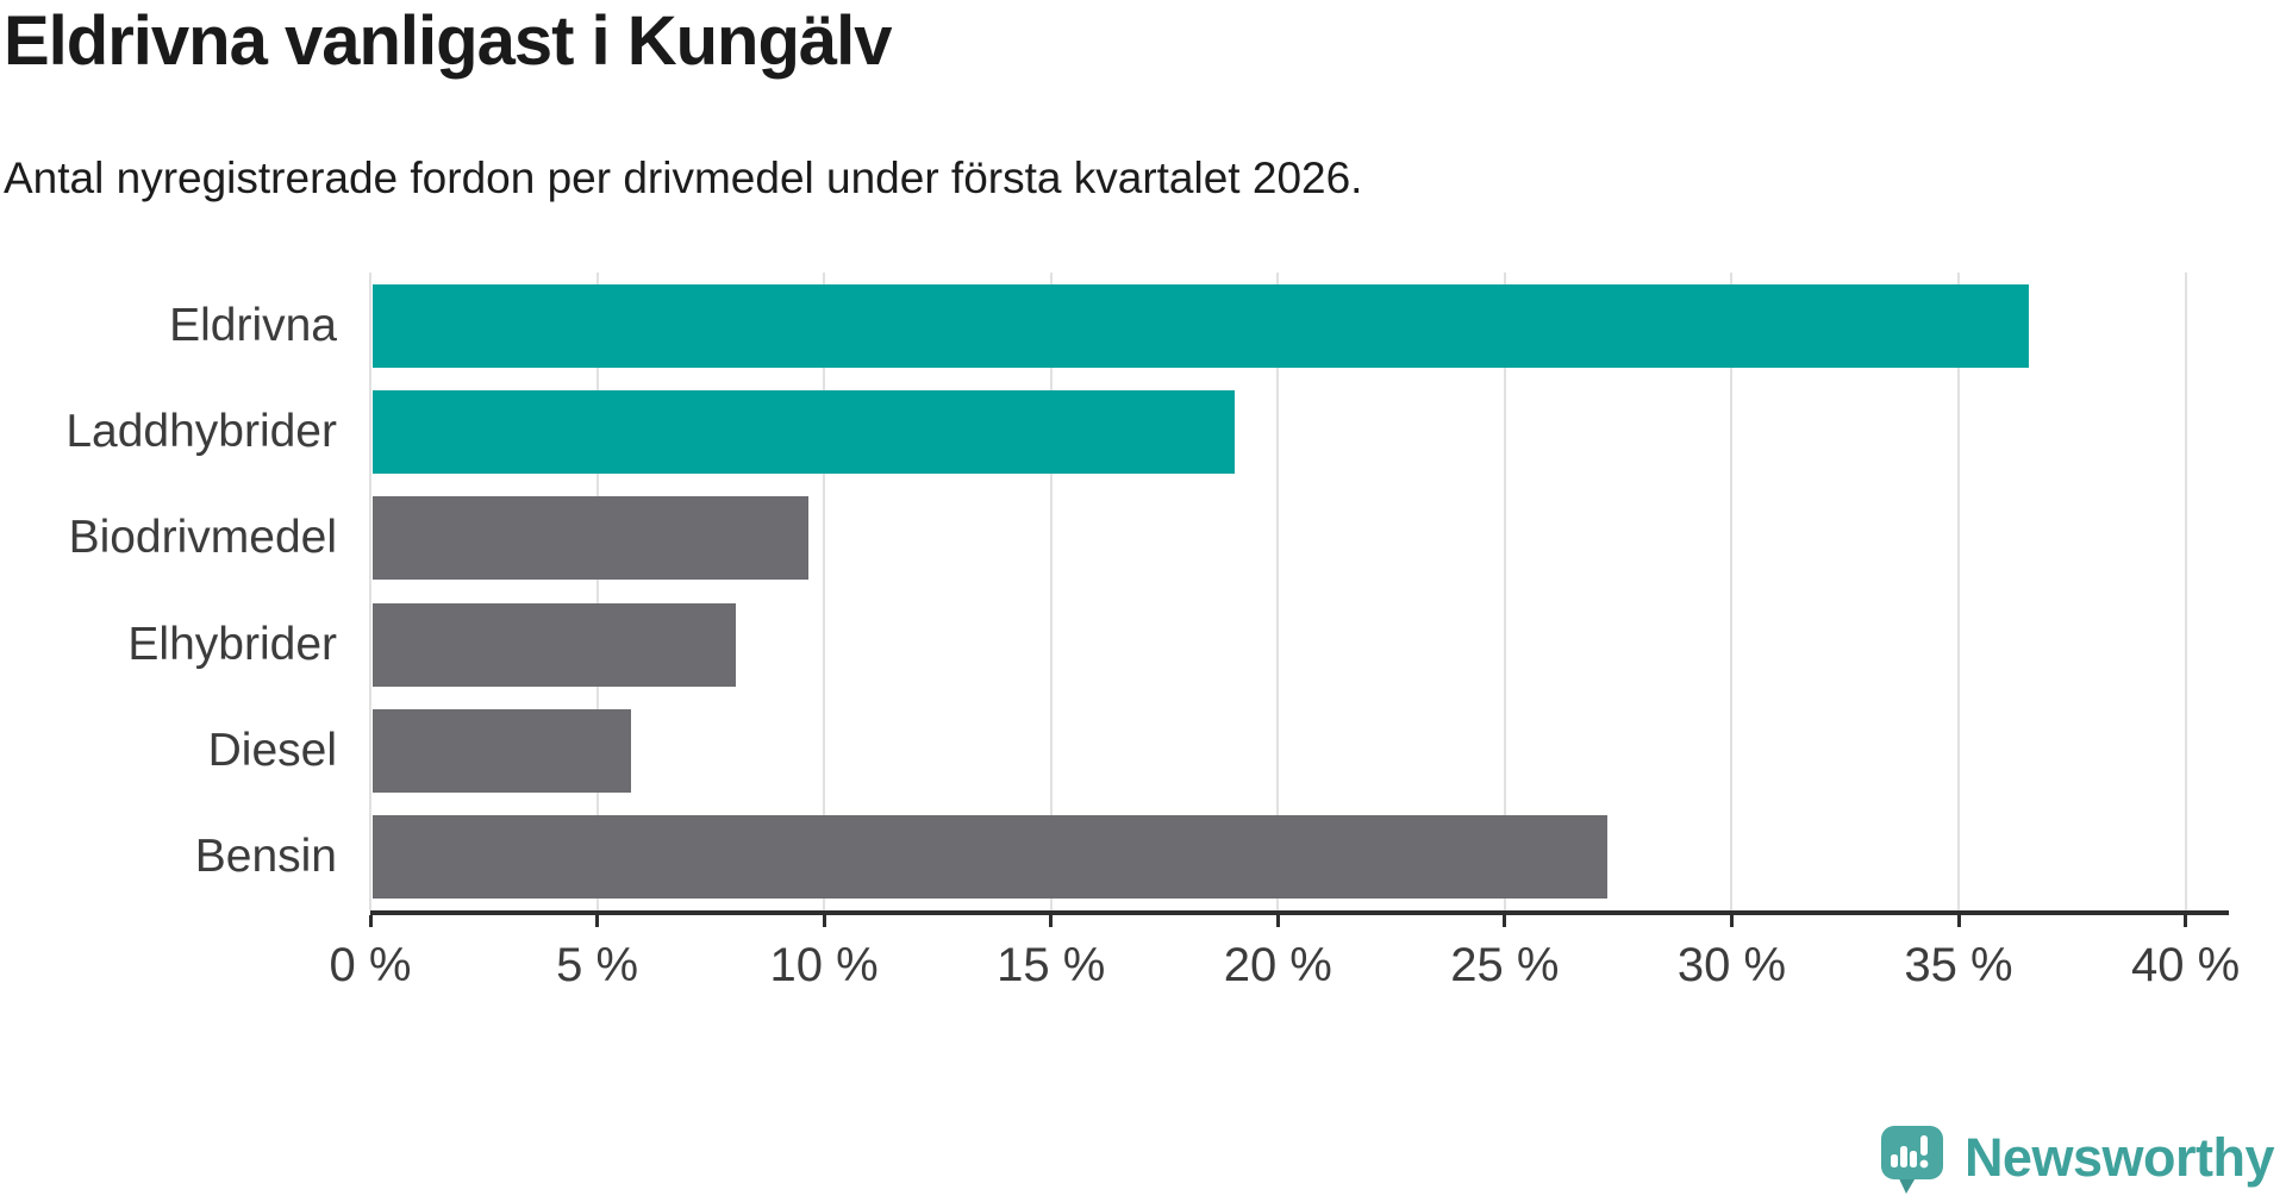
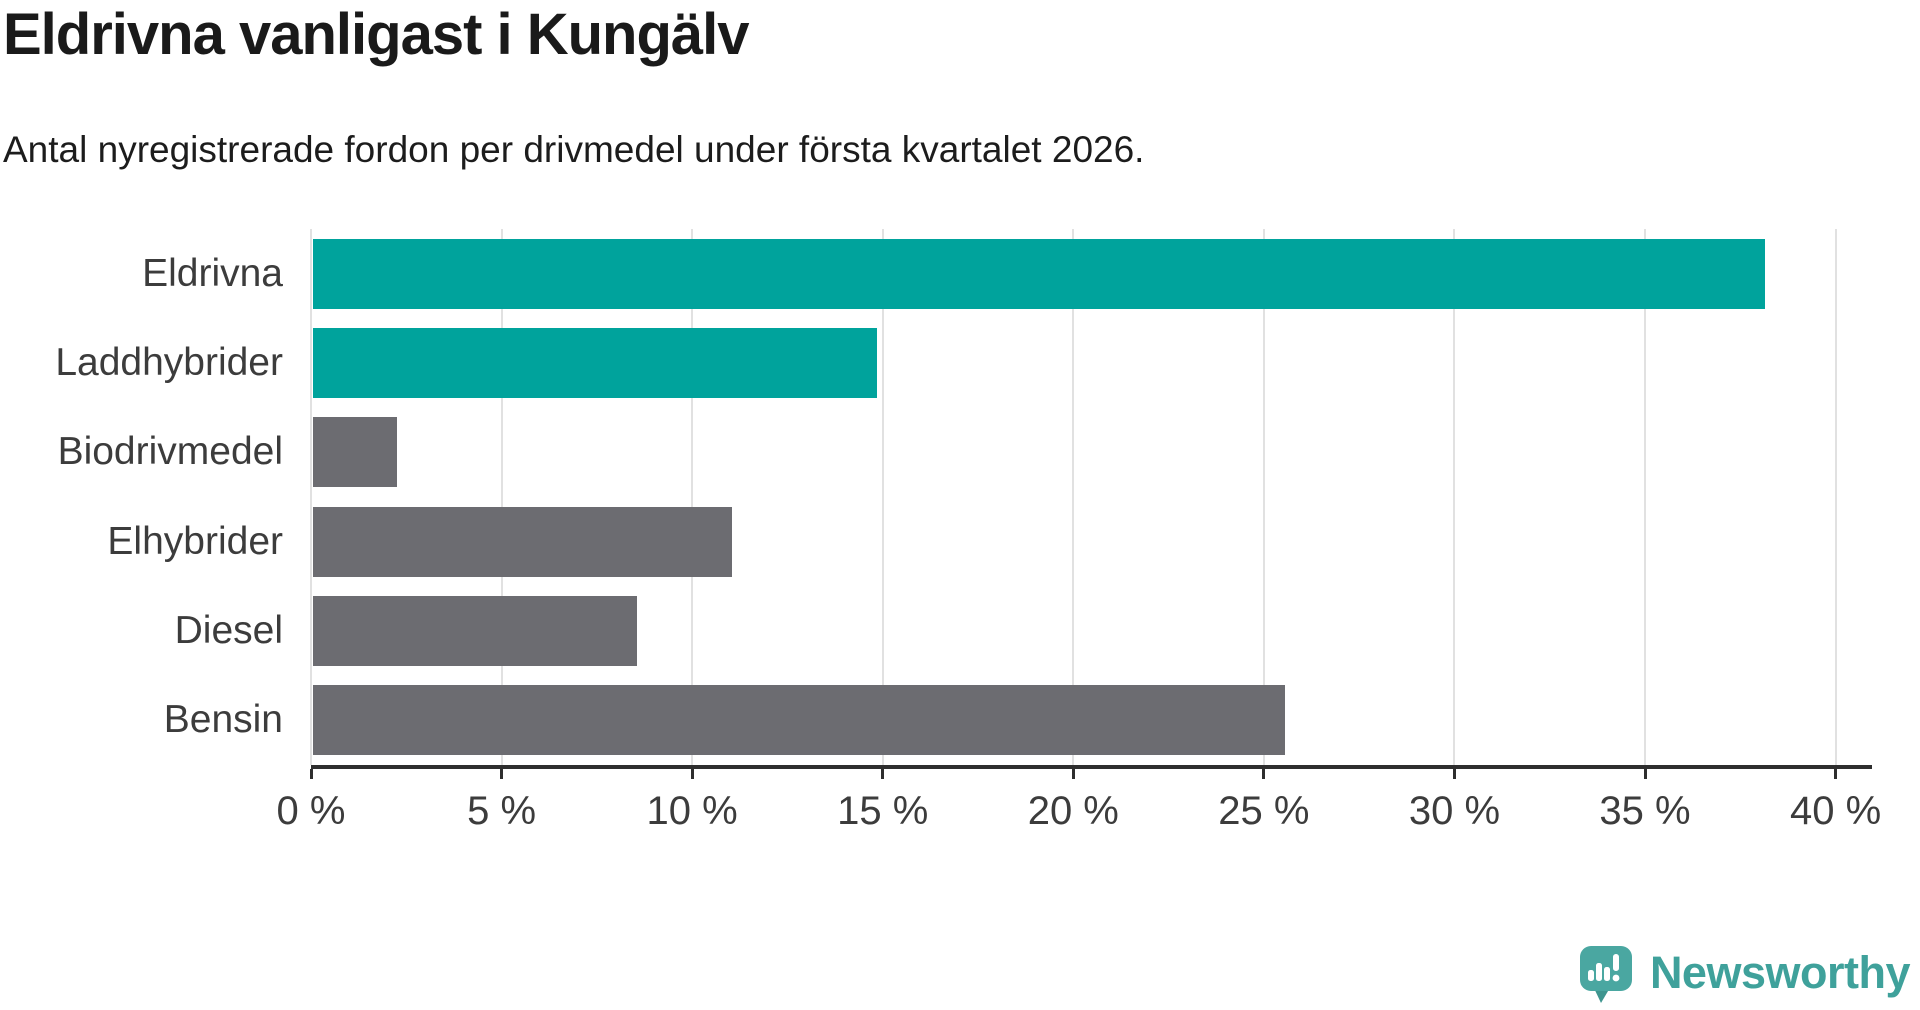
Eldrivna: 36.5% -> 38.1%
Laddhybrider: 19.0% -> 14.8%
Biodrivmedel: 9.6% -> 2.2%
Elhybrider: 8.0% -> 11.0%
Diesel: 5.7% -> 8.5%
Bensin: 27.2% -> 25.5%
